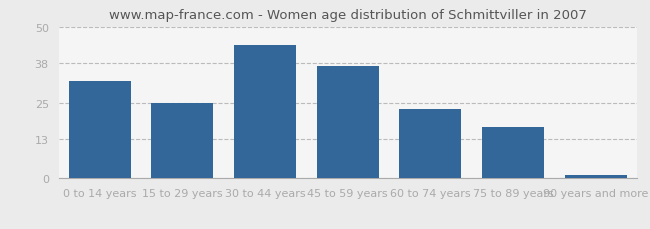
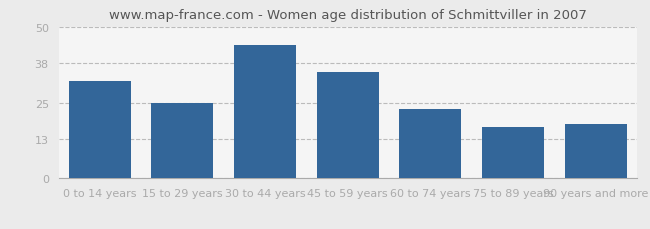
45 to 59 years: 37 -> 35
90 years and more: 1 -> 18
